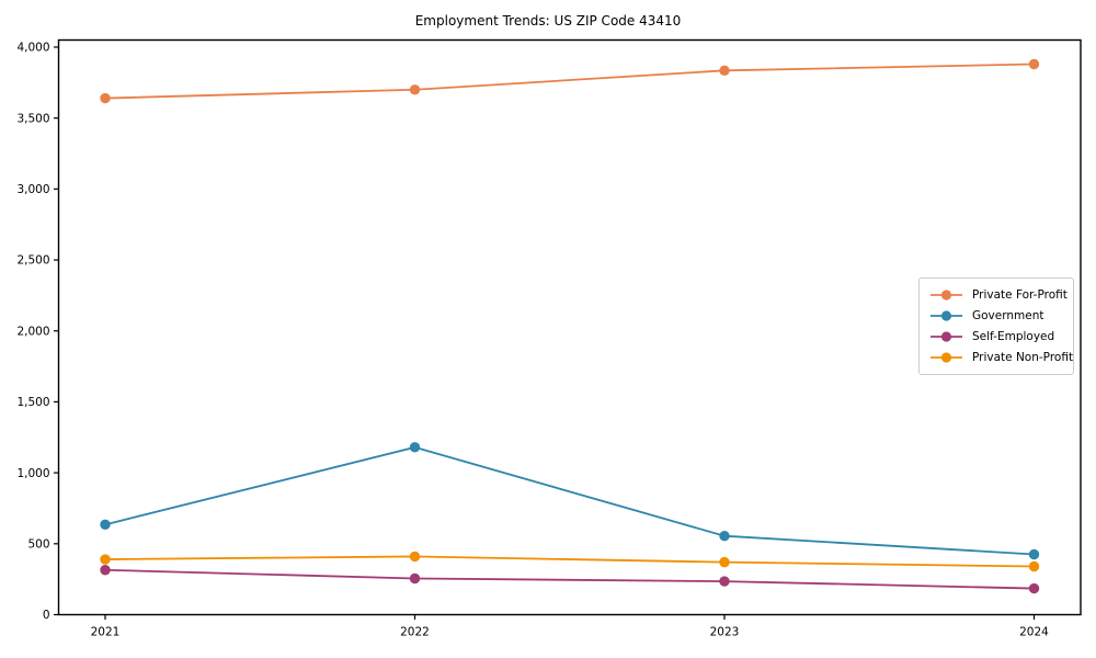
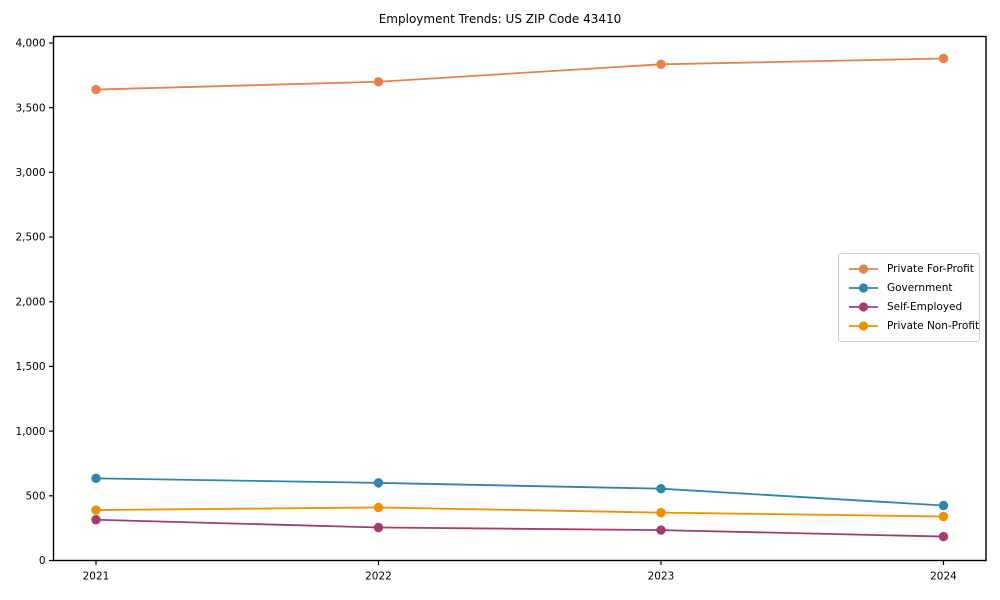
Government/2022: 1180 -> 600
